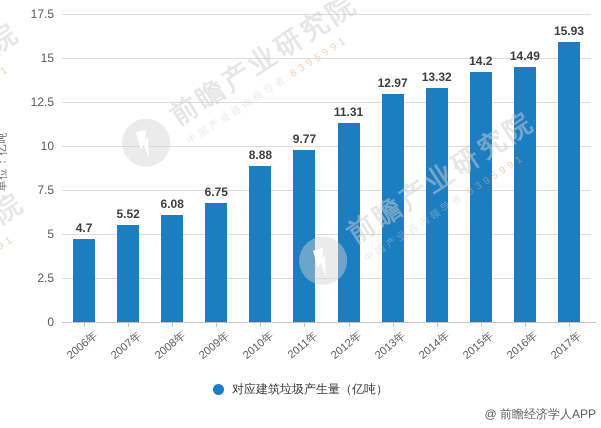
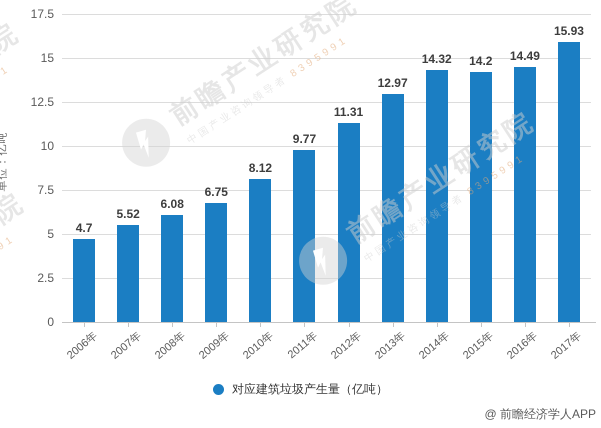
2010年: 8.88 -> 8.12
2014年: 13.32 -> 14.32
